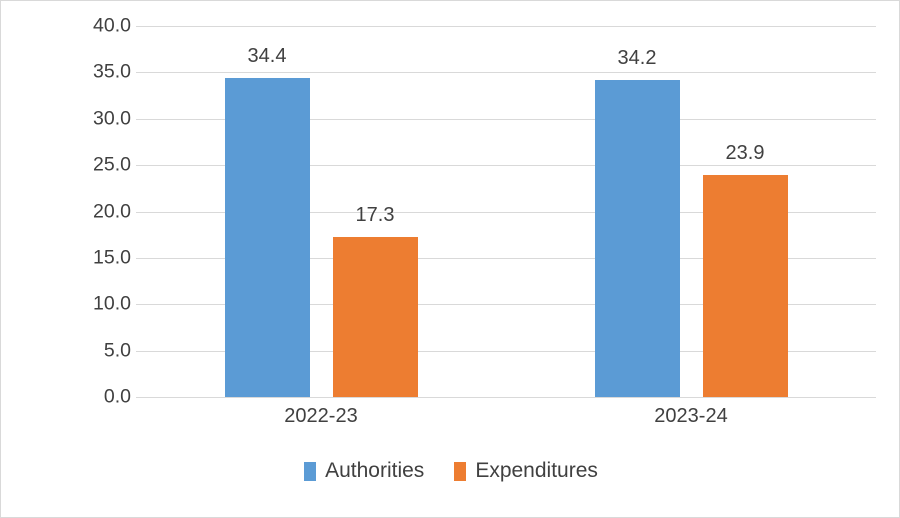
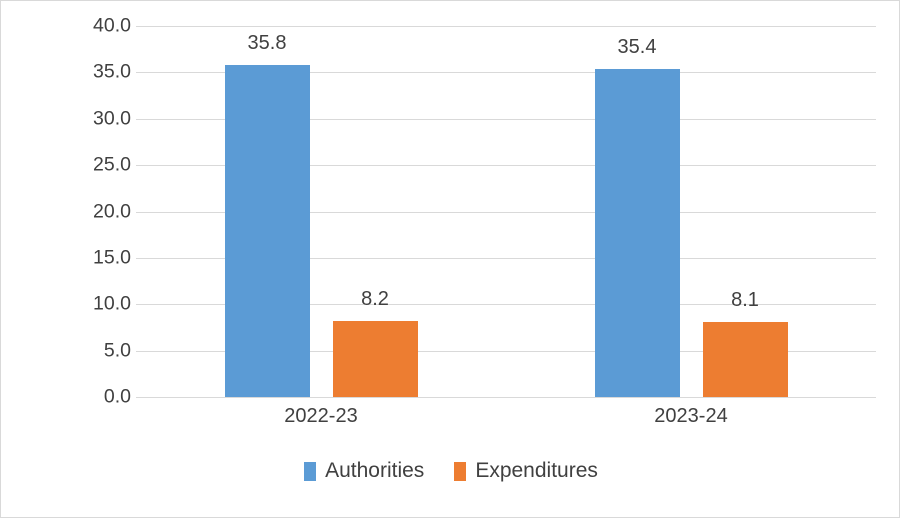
Authorities/2022-23: 34.4 -> 35.8
Expenditures/2022-23: 17.3 -> 8.2
Authorities/2023-24: 34.2 -> 35.4
Expenditures/2023-24: 23.9 -> 8.1
